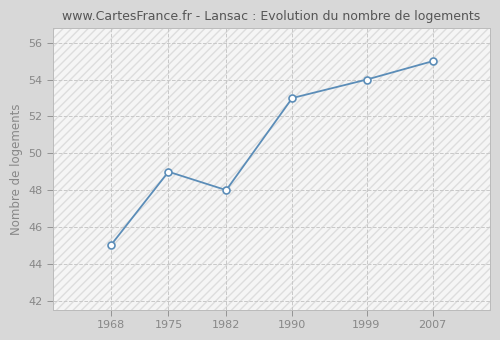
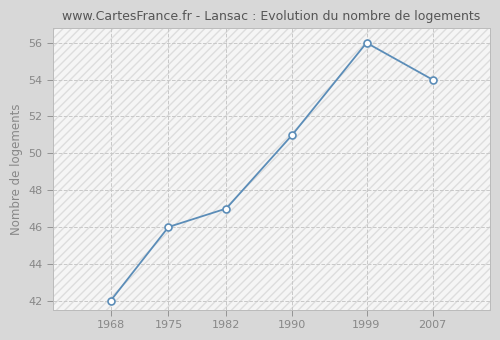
1968: 45 -> 42
1975: 49 -> 46
1982: 48 -> 47
1990: 53 -> 51
1999: 54 -> 56
2007: 55 -> 54
